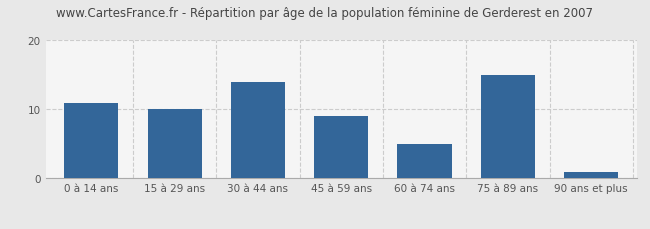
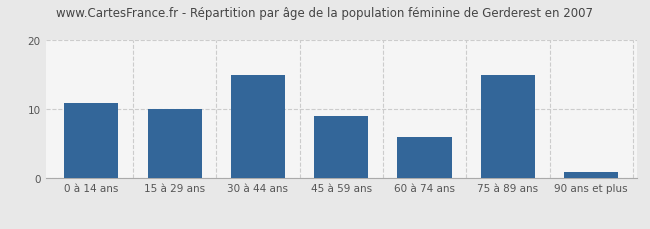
30 à 44 ans: 14 -> 15
60 à 74 ans: 5 -> 6
